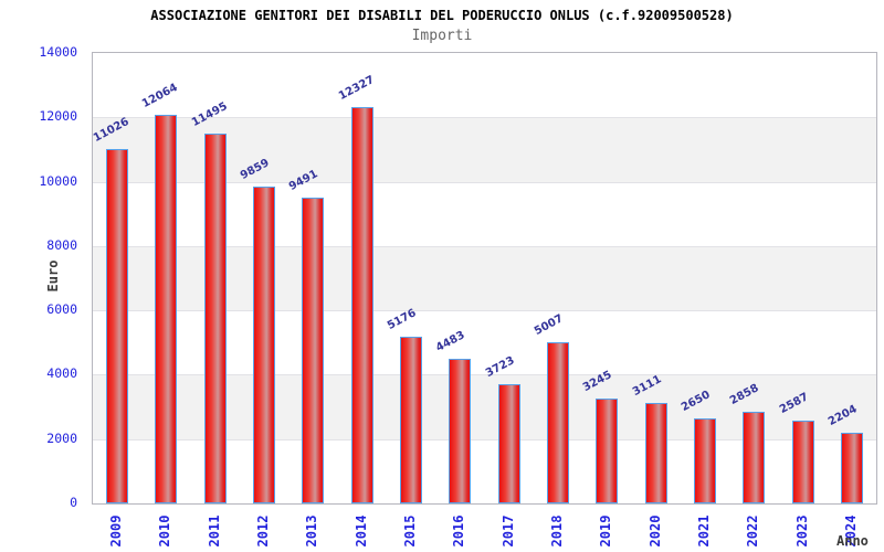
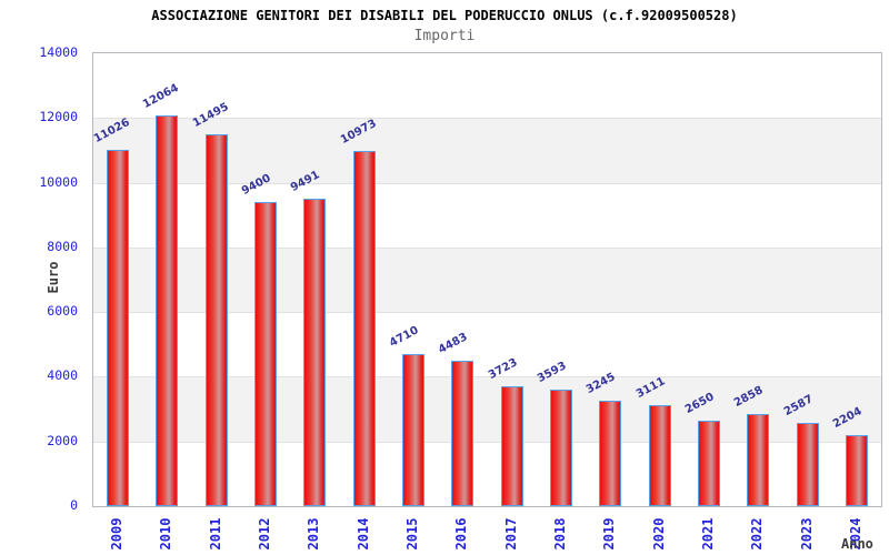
2012: 9859 -> 9400
2014: 12327 -> 10973
2015: 5176 -> 4710
2018: 5007 -> 3593
